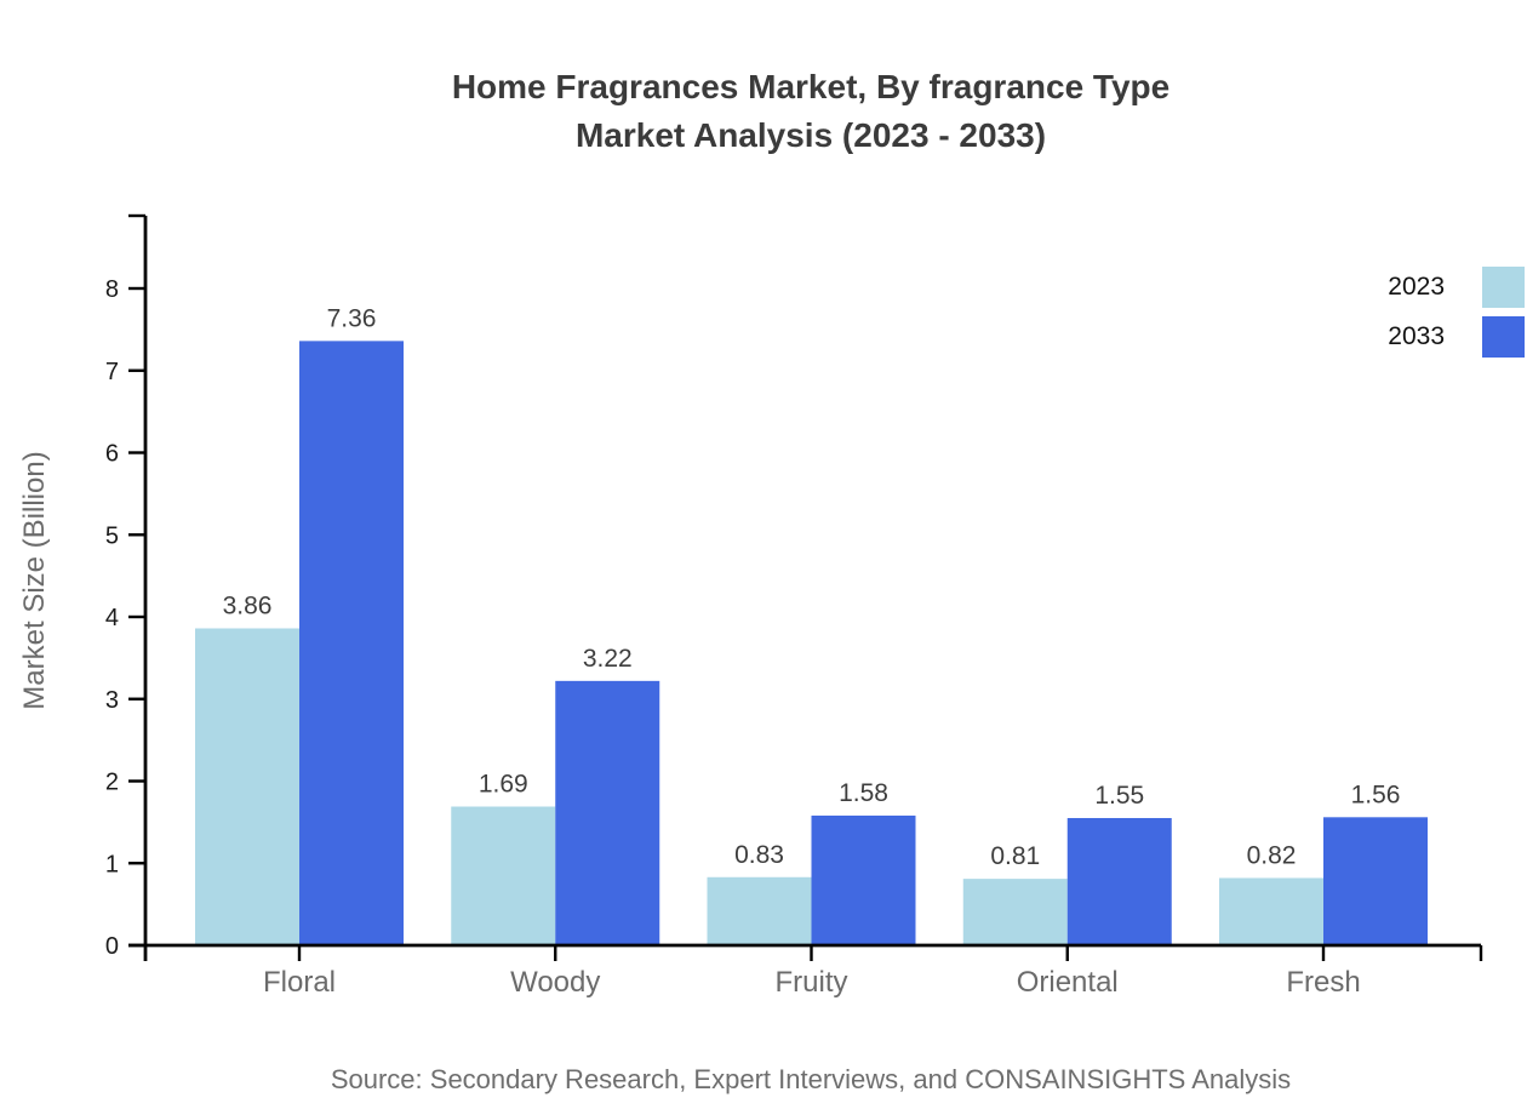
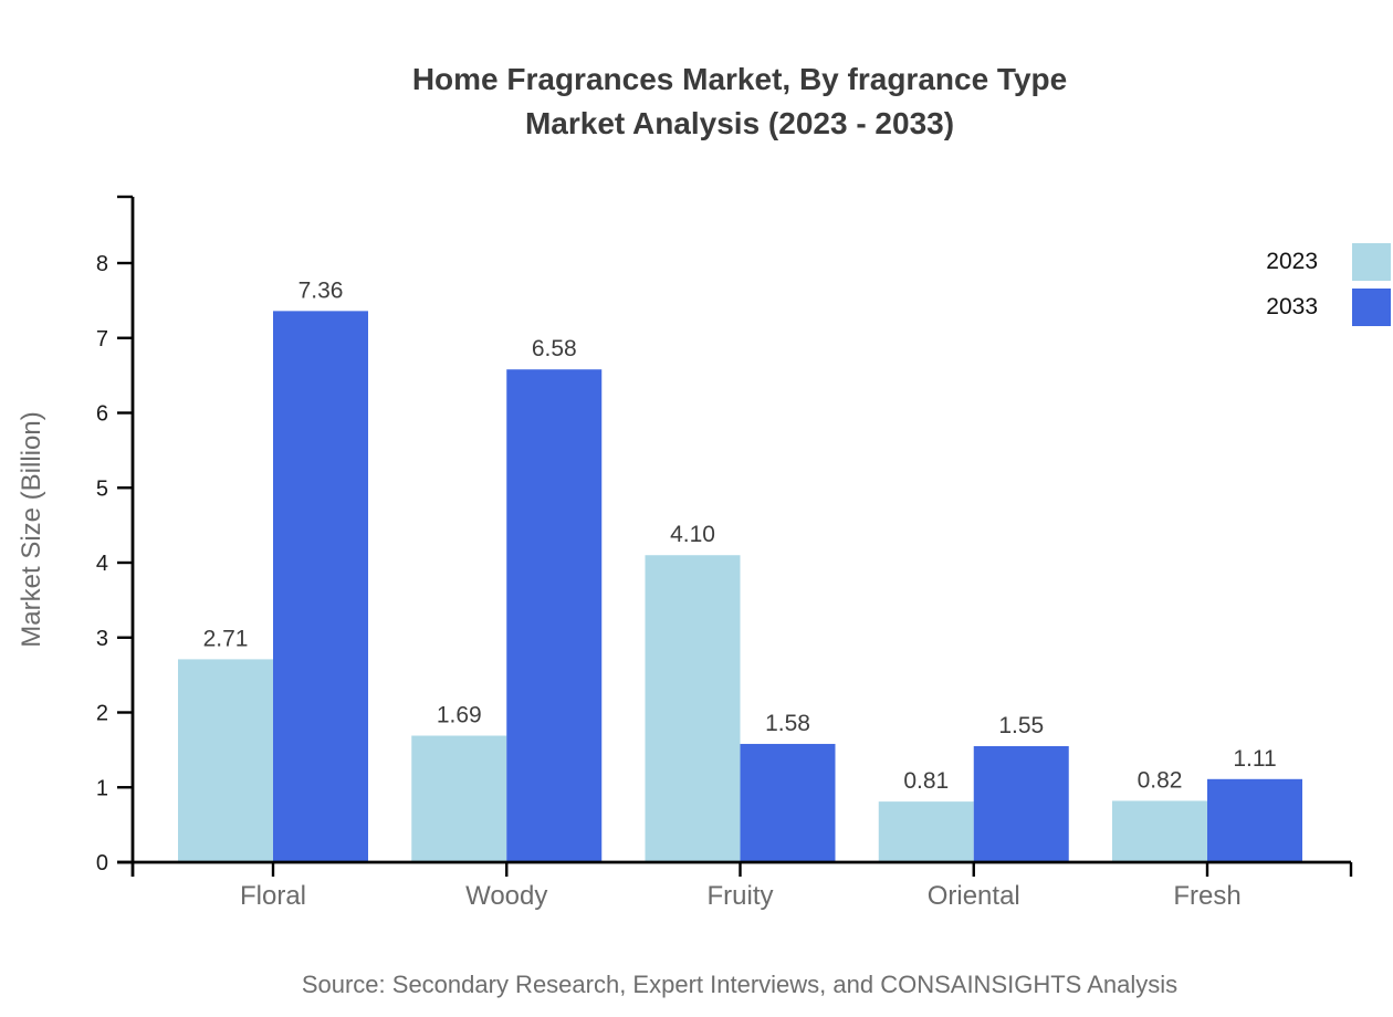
2023/Floral: 3.86 -> 2.71
2033/Woody: 3.22 -> 6.58
2023/Fruity: 0.83 -> 4.10
2033/Fresh: 1.56 -> 1.11
